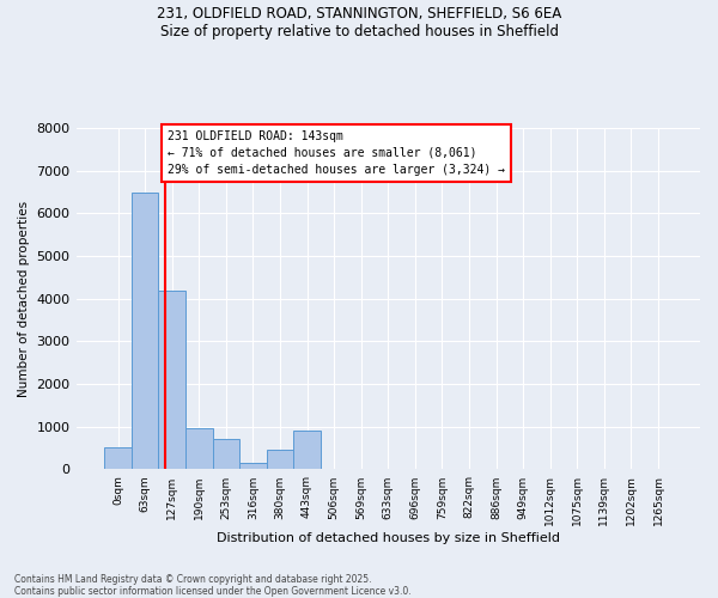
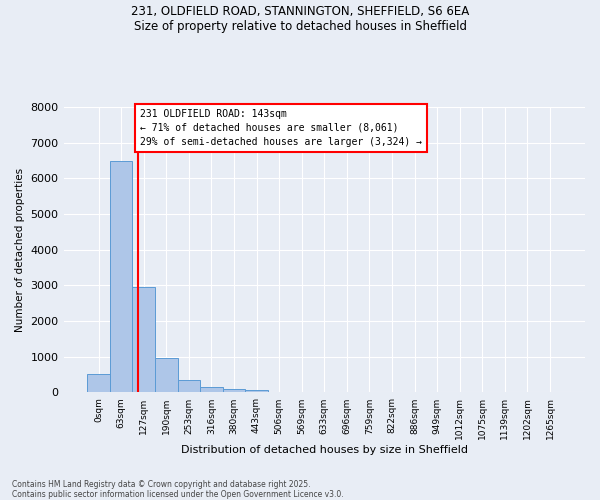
127sqm: 4200 -> 2950
253sqm: 700 -> 340
380sqm: 450 -> 90
443sqm: 900 -> 60
